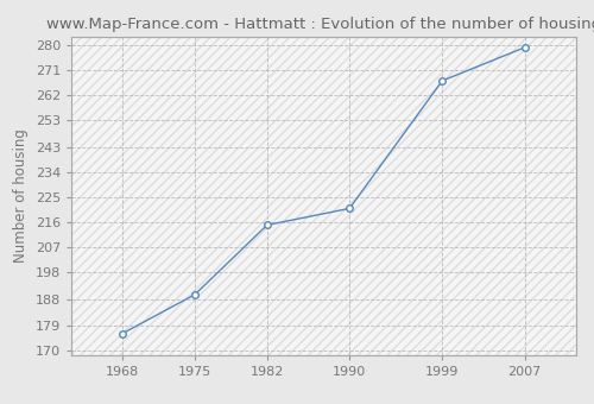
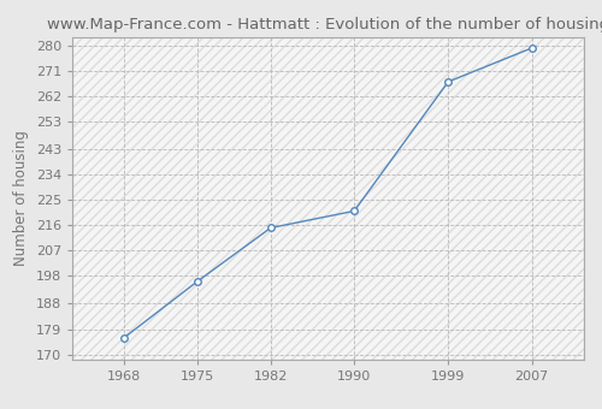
1975: 190 -> 196
